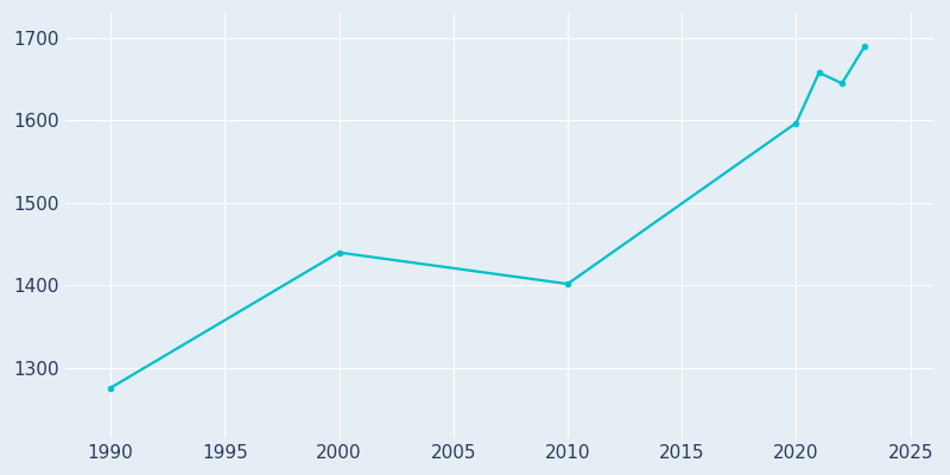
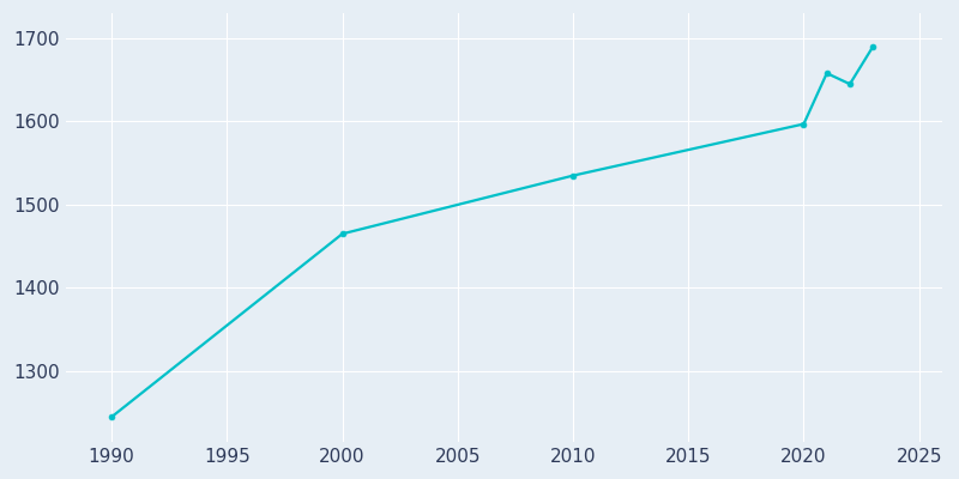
1990: 1276 -> 1245
2000: 1440 -> 1465
2010: 1402 -> 1535
